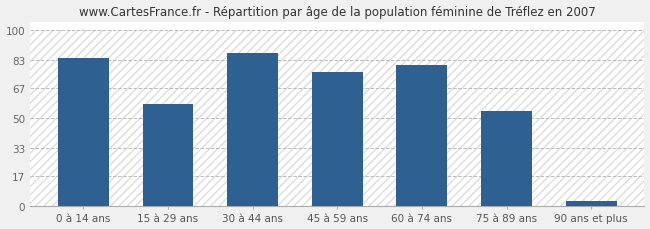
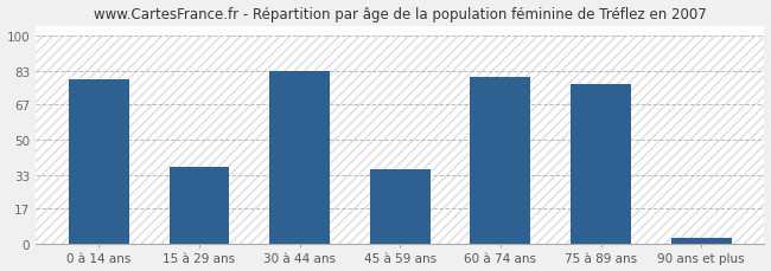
0 à 14 ans: 84 -> 79
15 à 29 ans: 58 -> 37
30 à 44 ans: 87 -> 83
45 à 59 ans: 76 -> 36
75 à 89 ans: 54 -> 77
